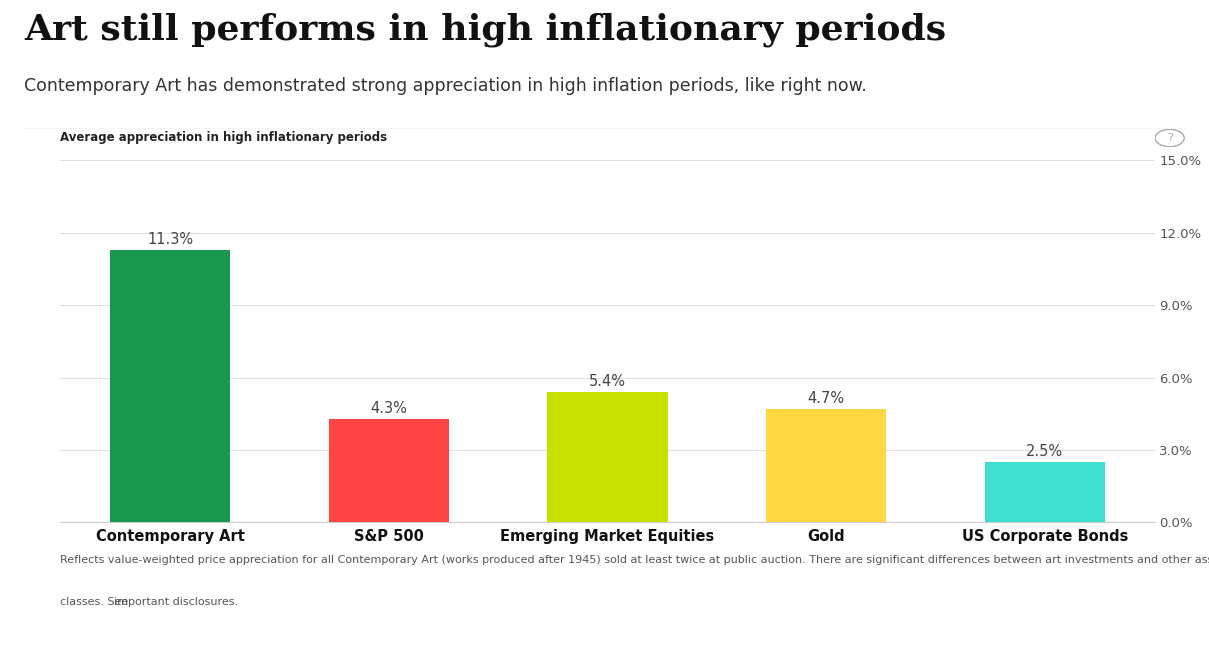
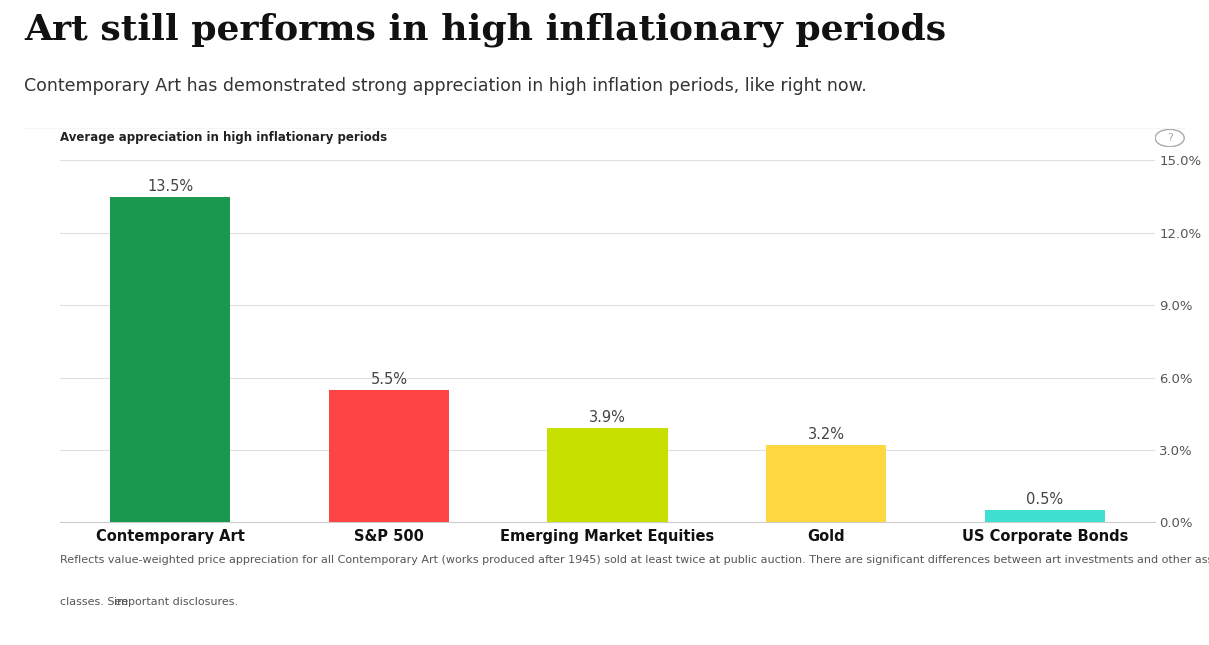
Contemporary Art: 11.3% -> 13.5%
S&P 500: 4.3% -> 5.5%
Emerging Market Equities: 5.4% -> 3.9%
Gold: 4.7% -> 3.2%
US Corporate Bonds: 2.5% -> 0.5%
